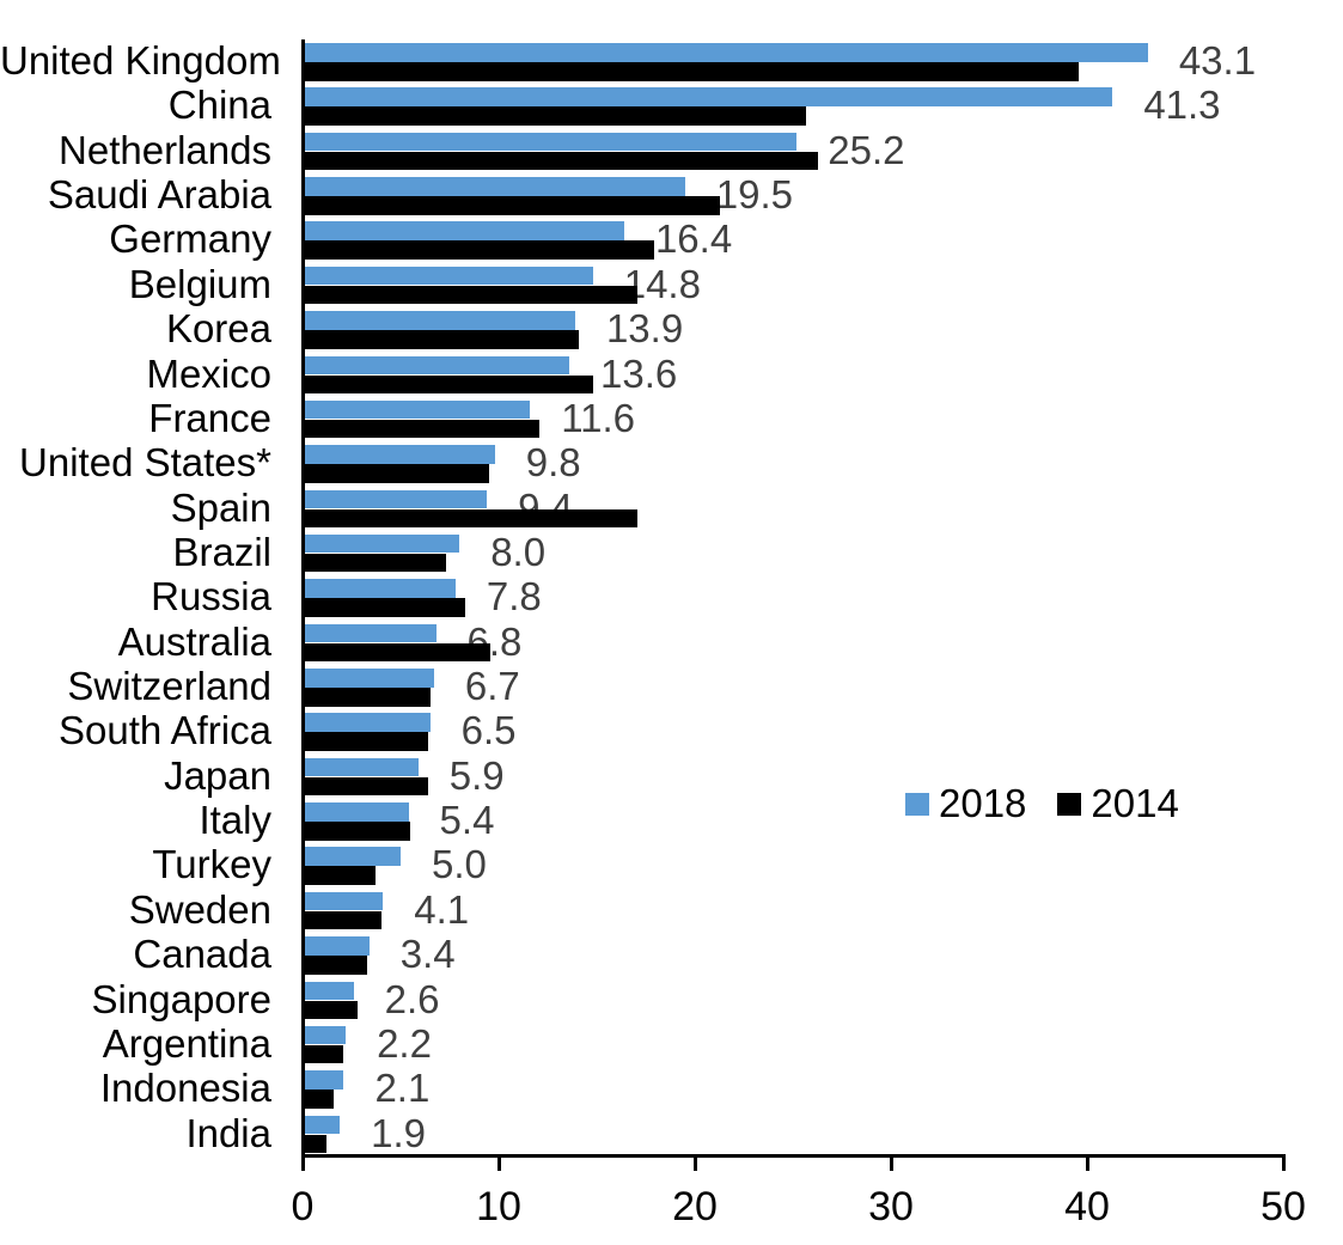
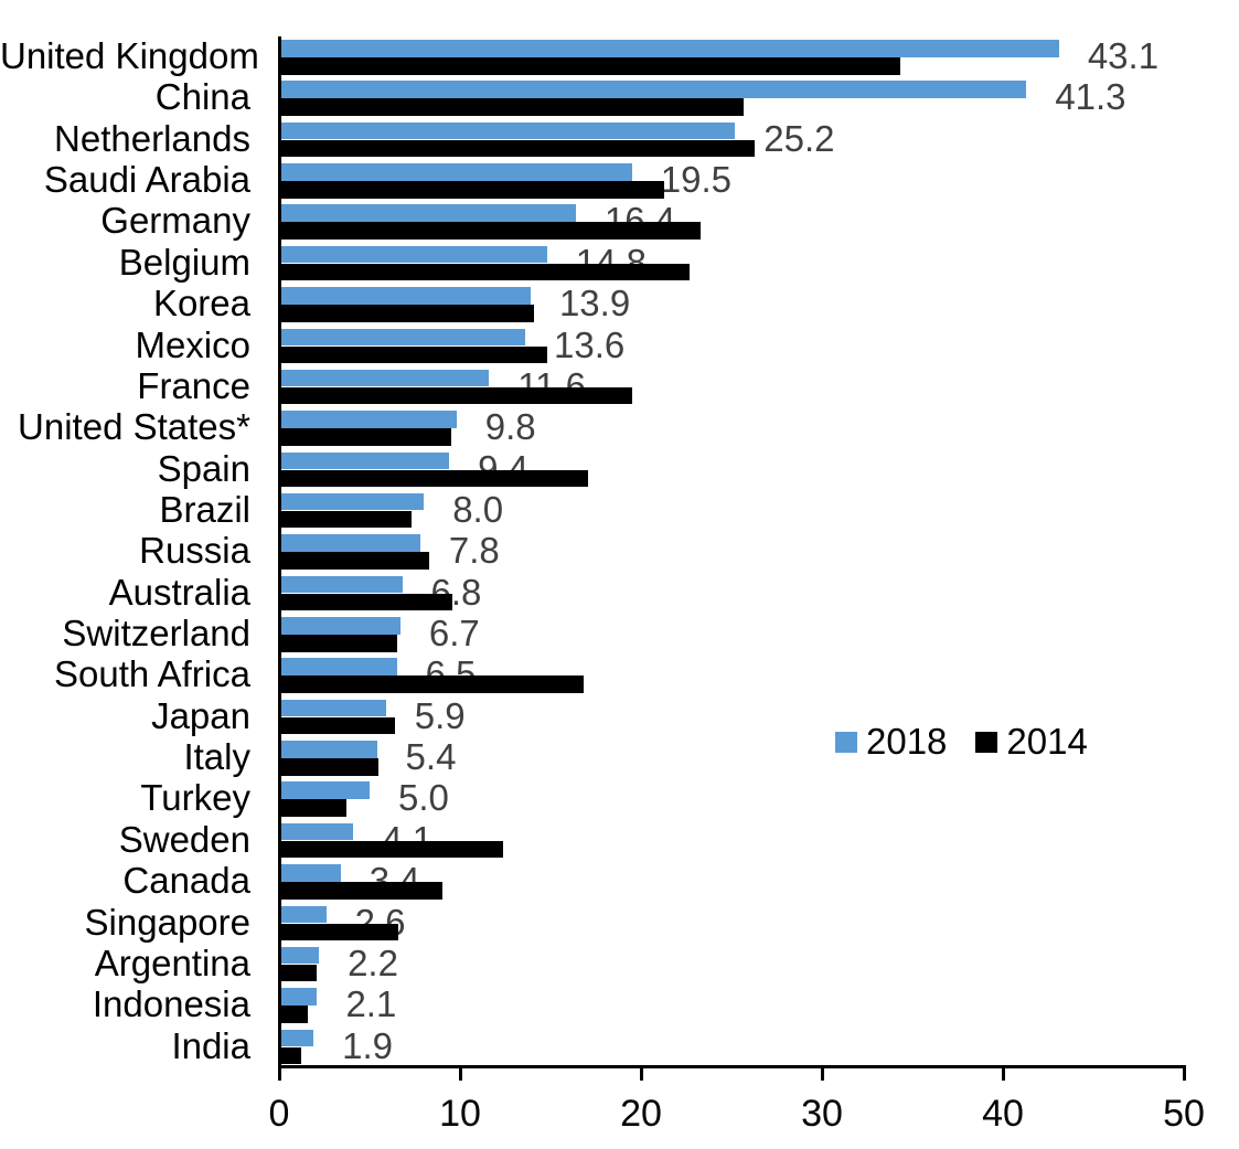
2014/United Kingdom: 39.6 -> 34.3
2014/Germany: 17.9 -> 23.3
2014/Belgium: 17.1 -> 22.7
2014/France: 12.1 -> 19.5
2014/South Africa: 6.4 -> 16.8
2014/Sweden: 4.0 -> 12.4
2014/Canada: 3.3 -> 9.0
2014/Singapore: 2.8 -> 6.6
